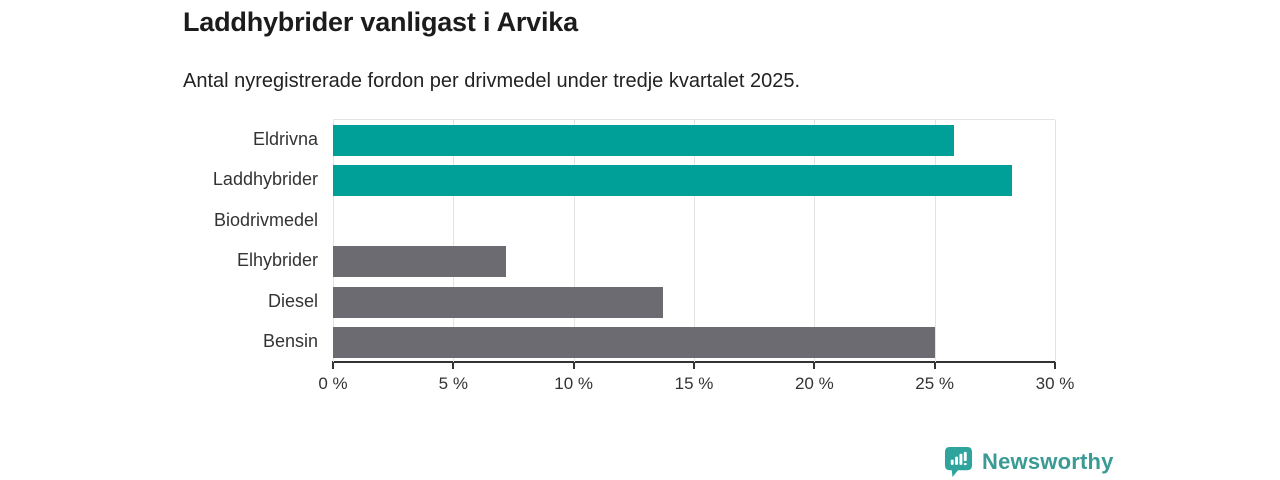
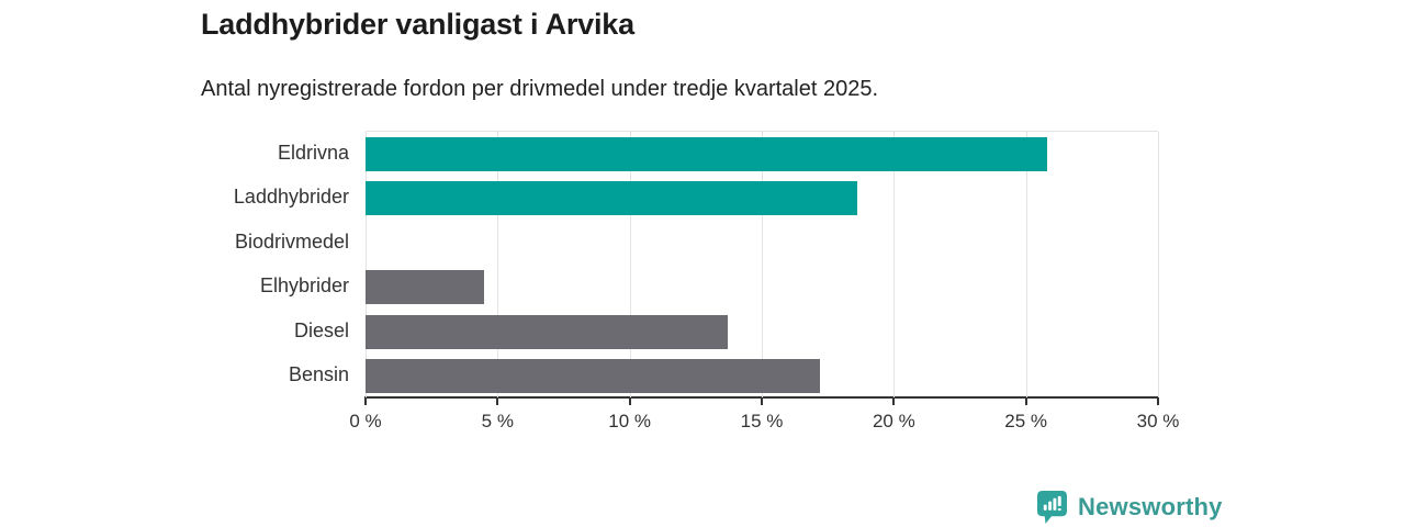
Laddhybrider: 28.2% -> 18.6%
Elhybrider: 7.2% -> 4.5%
Bensin: 25.0% -> 17.2%
